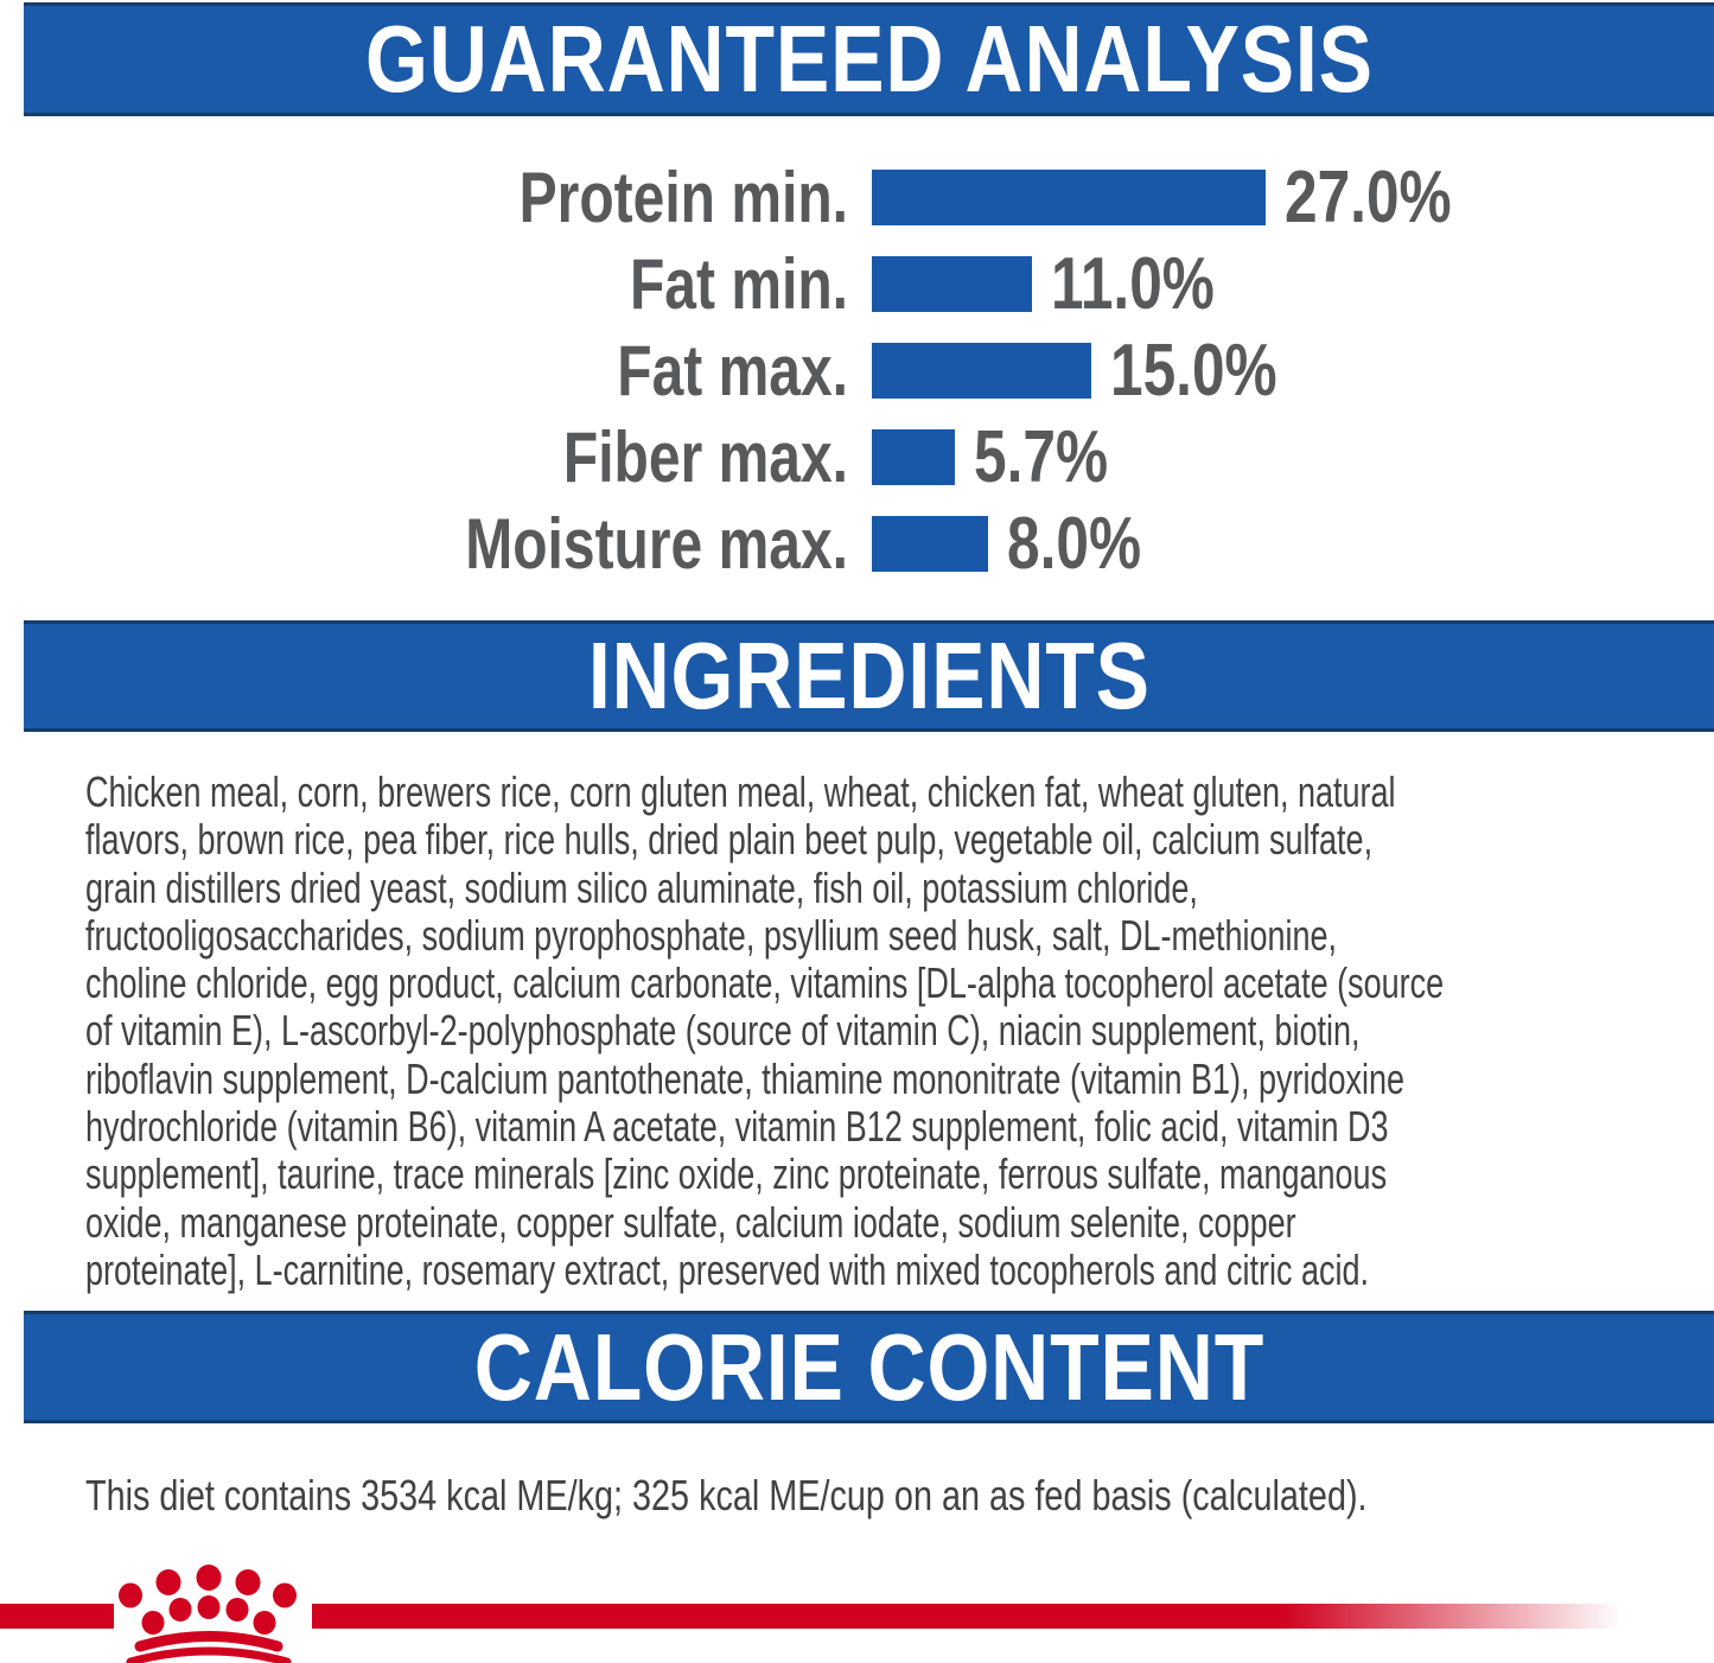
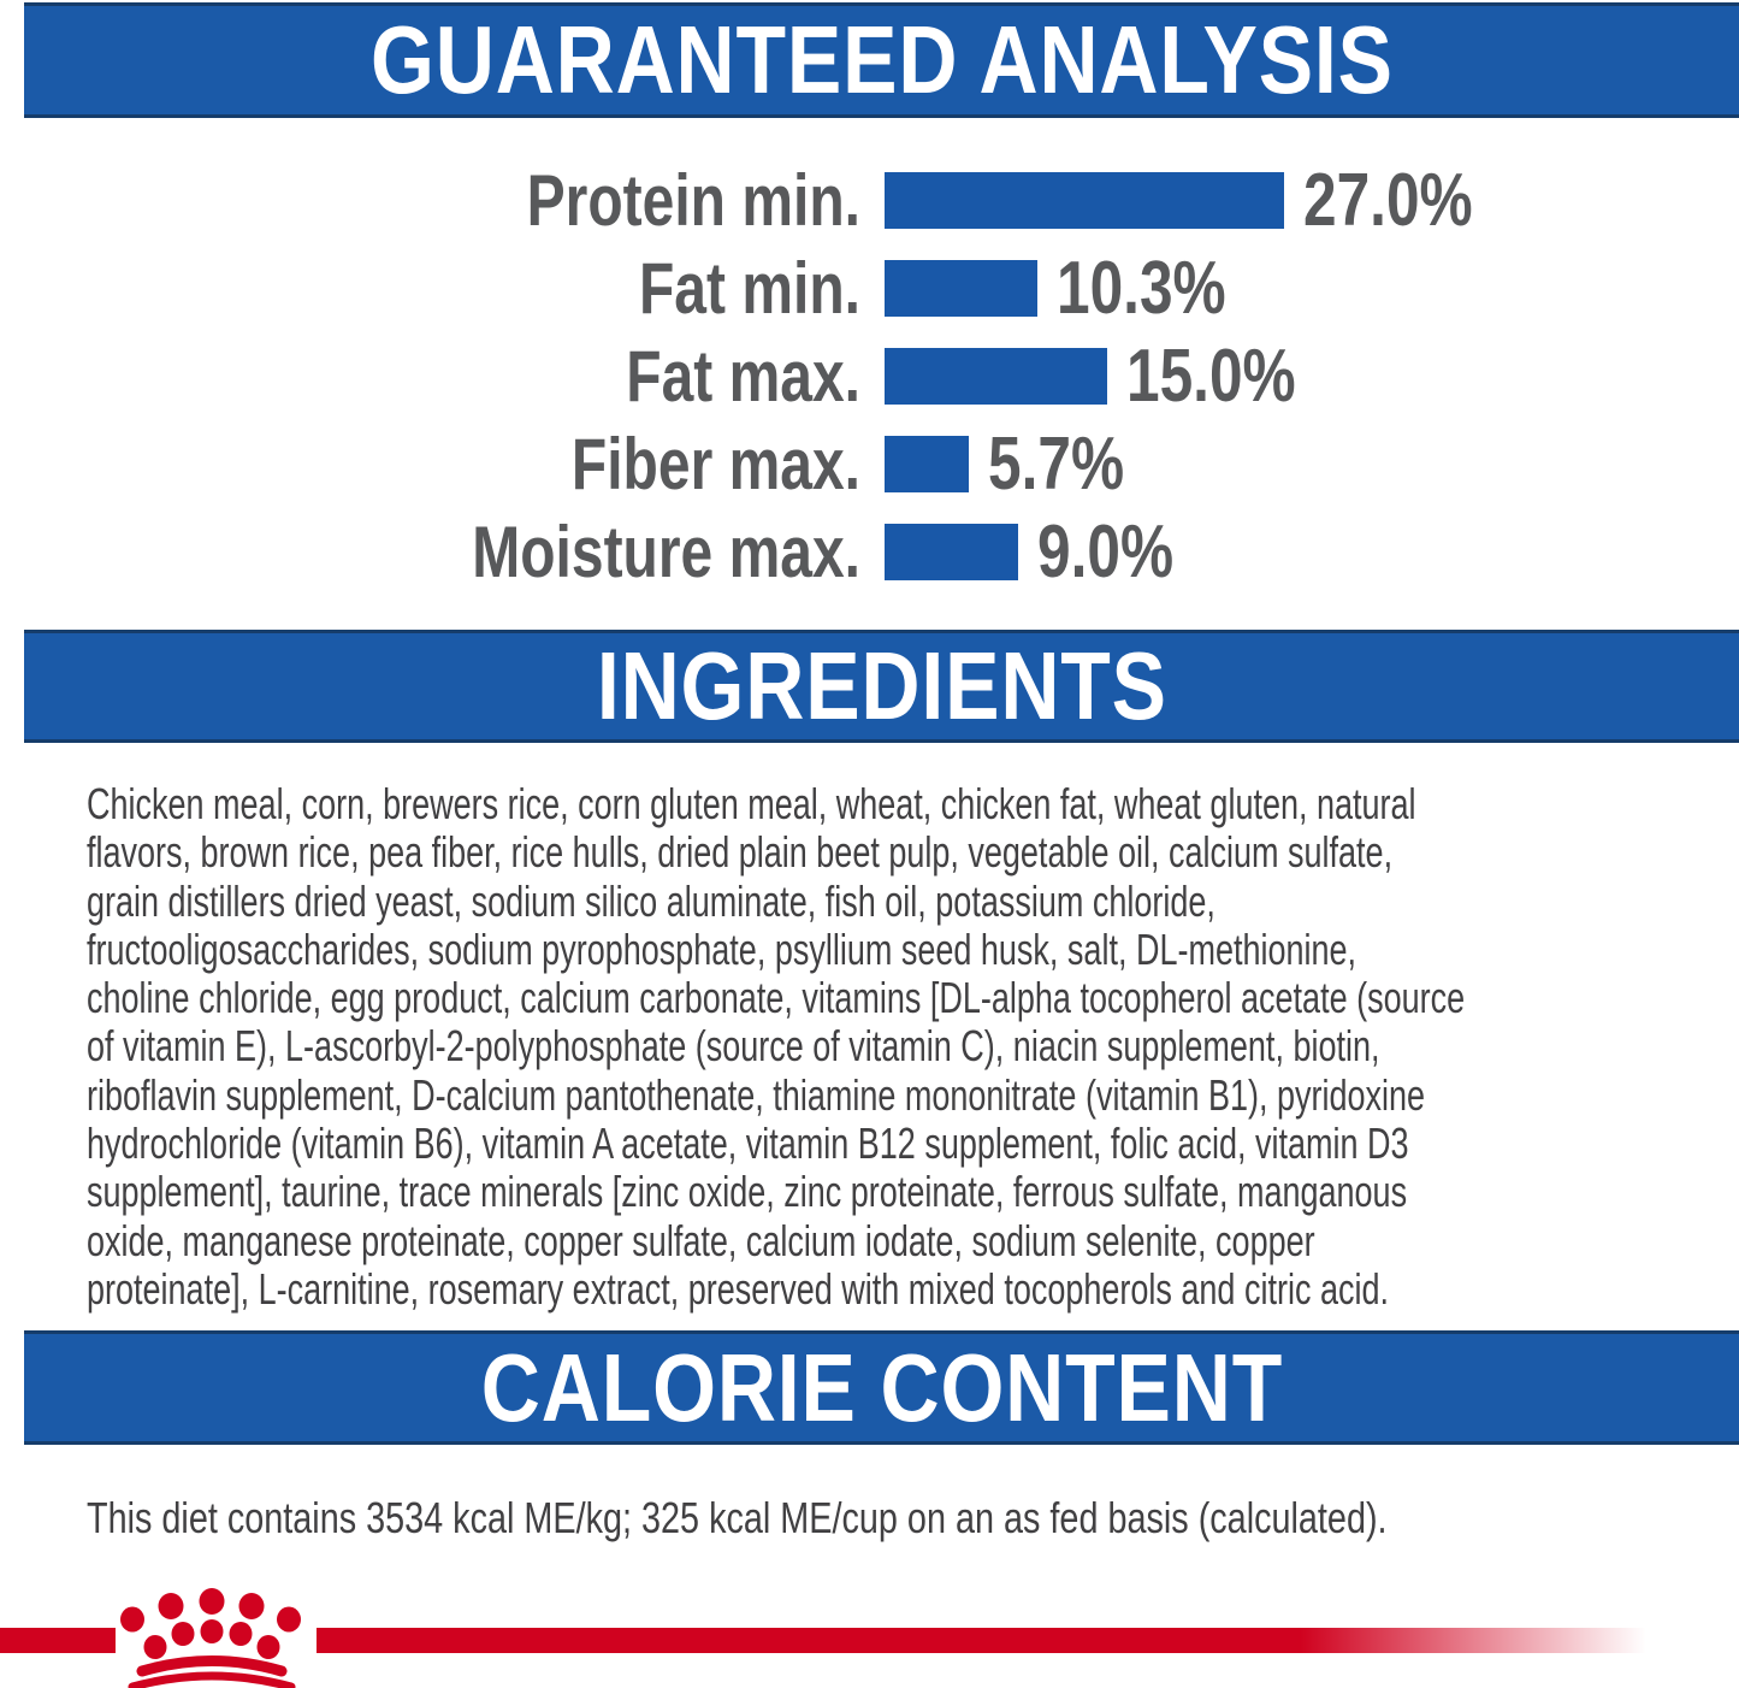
Fat min.: 11.0% -> 10.3%
Moisture max.: 8.0% -> 9.0%
